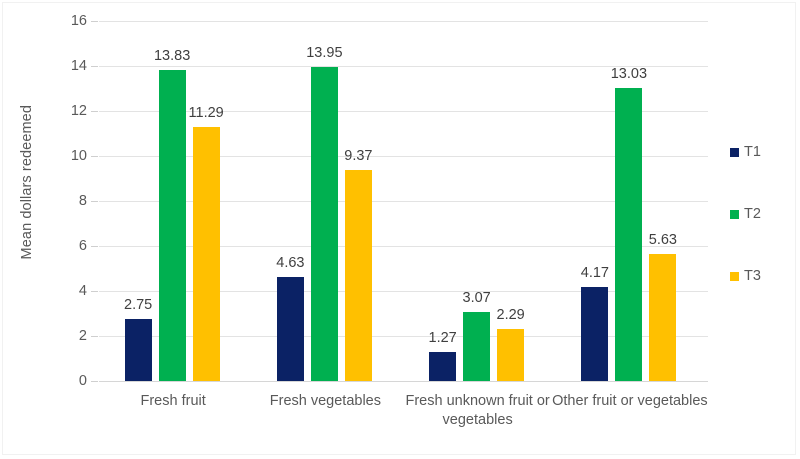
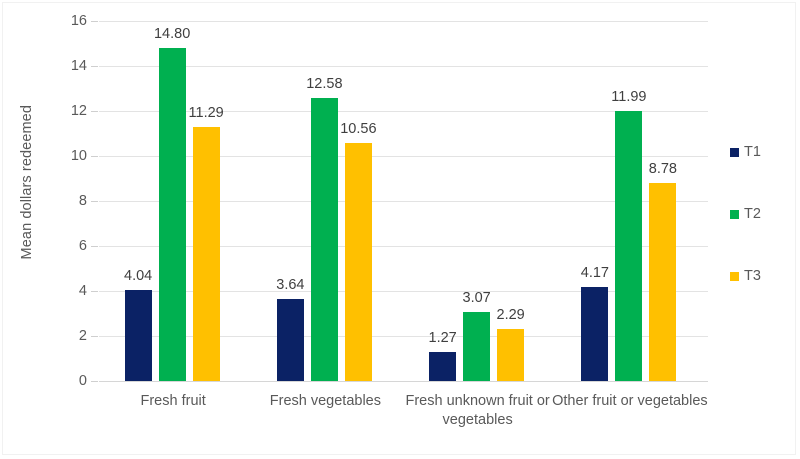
T1/Fresh fruit: 2.75 -> 4.04
T2/Fresh fruit: 13.83 -> 14.80
T1/Fresh vegetables: 4.63 -> 3.64
T2/Fresh vegetables: 13.95 -> 12.58
T3/Fresh vegetables: 9.37 -> 10.56
T2/Other fruit or vegetables: 13.03 -> 11.99
T3/Other fruit or vegetables: 5.63 -> 8.78
